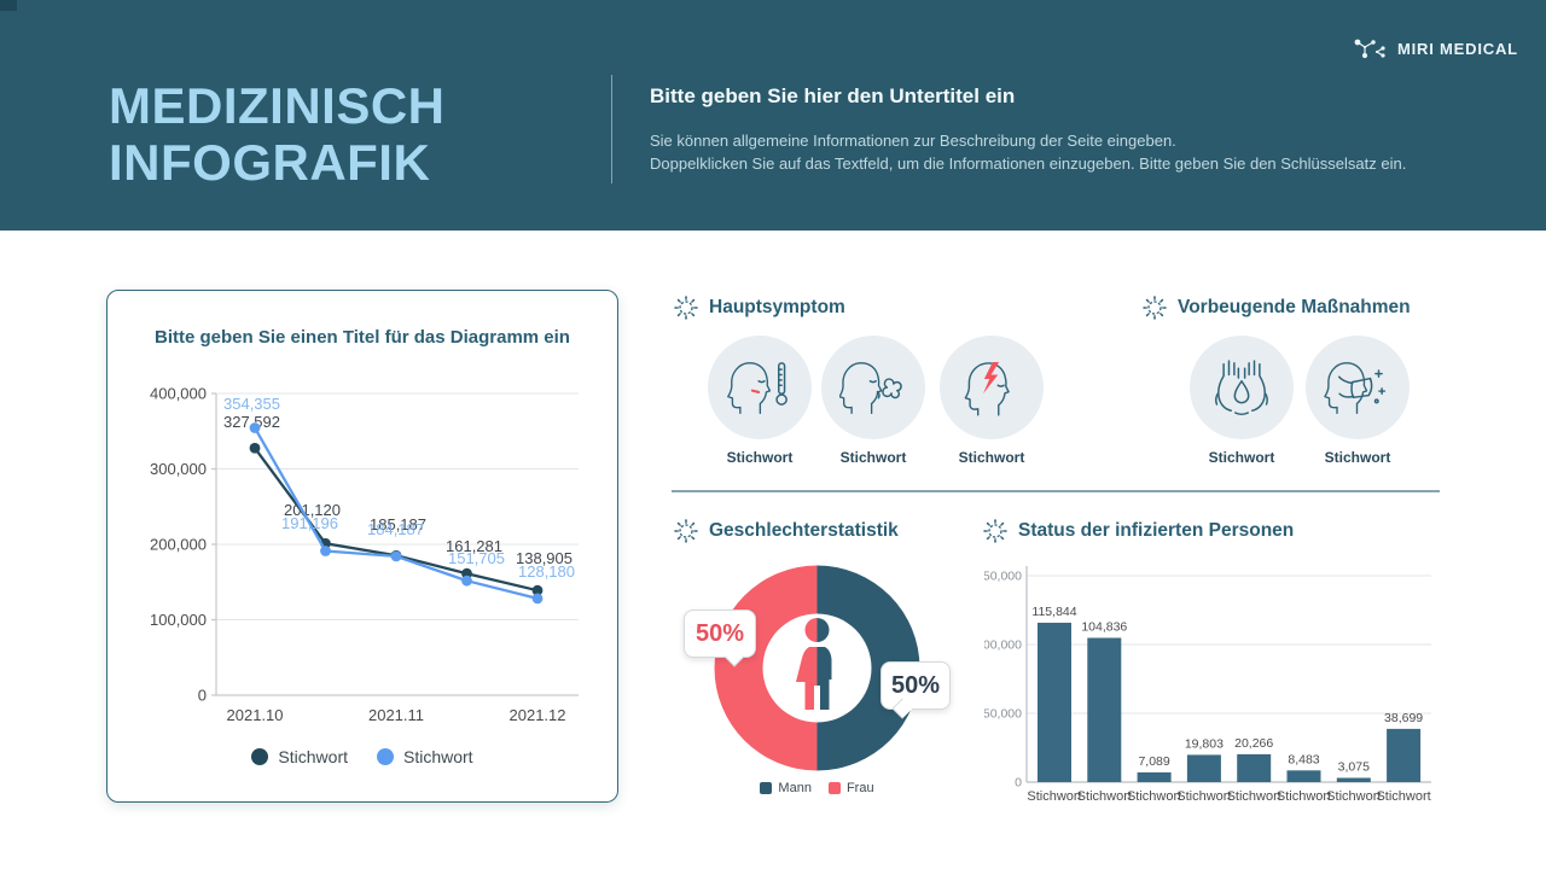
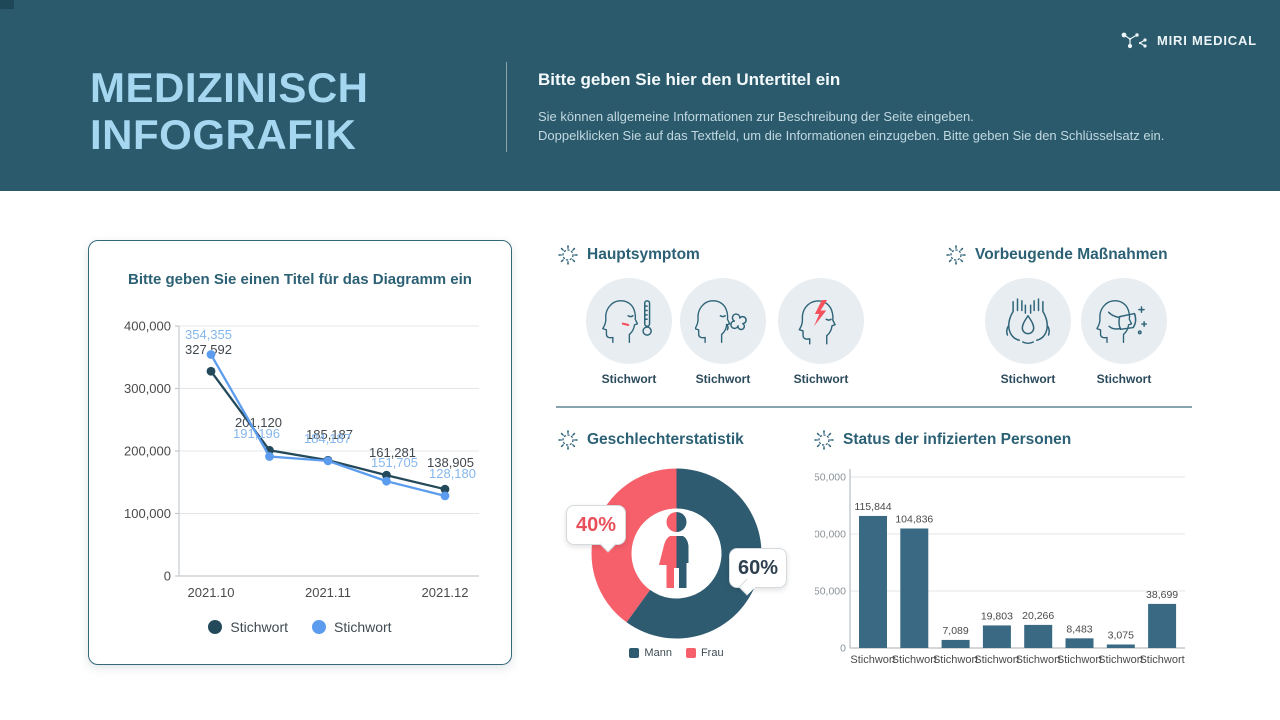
Geschlechterstatistik/Mann: 50% -> 60%
Geschlechterstatistik/Frau: 50% -> 40%
